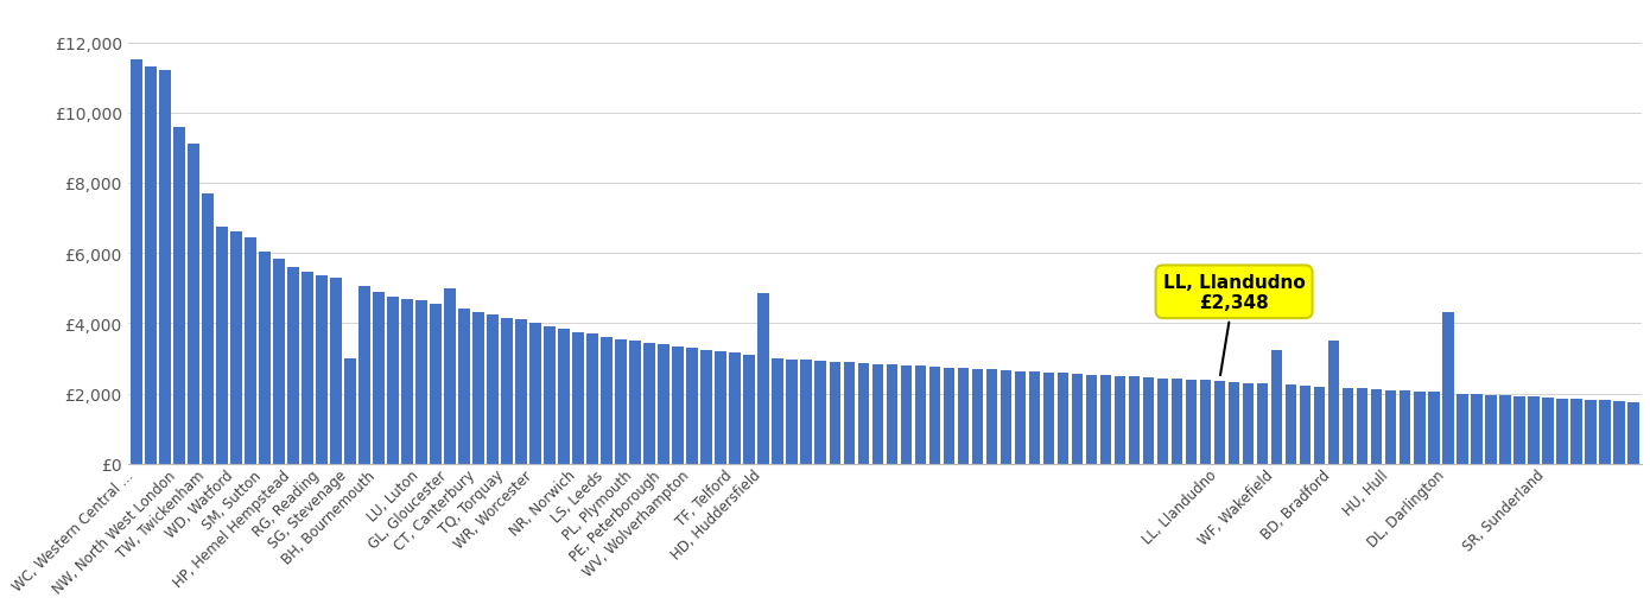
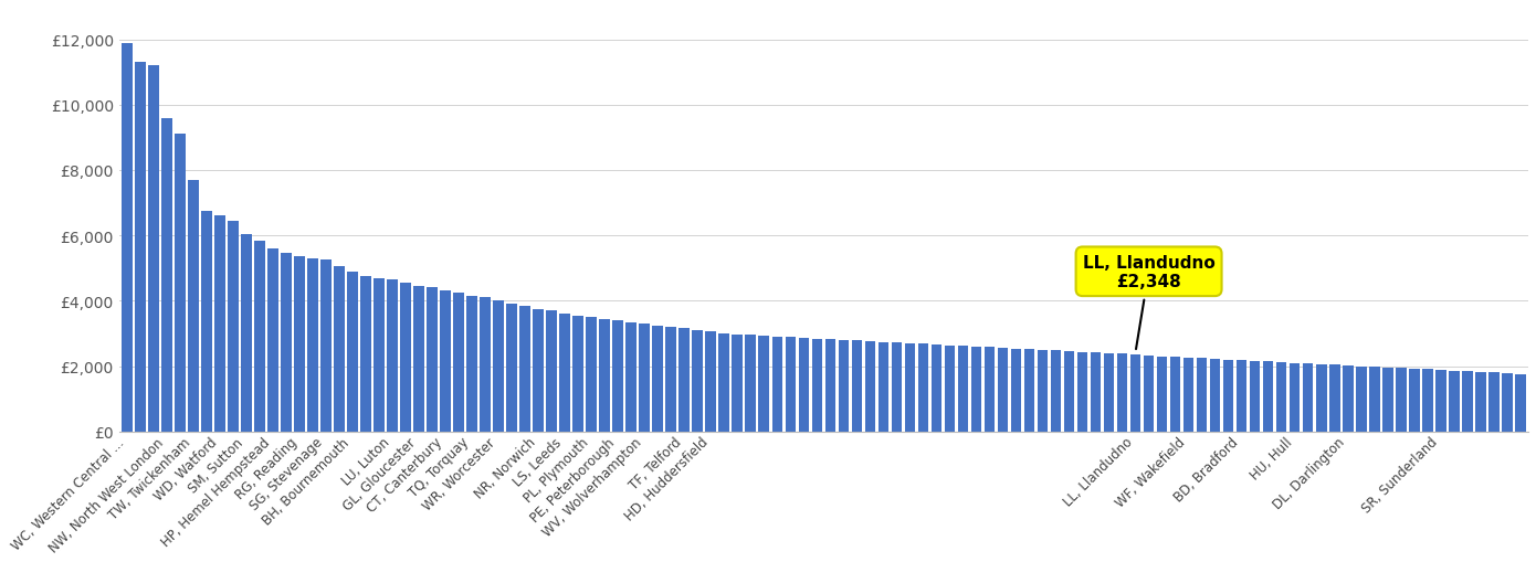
WC, Western Central ...: £11,500 -> £11,900
SG, Stevenage: £3,000 -> £5,250
GL, Gloucester: £5,000 -> £4,450
HD, Huddersfield: £4,850 -> £3,050
WF, Wakefield: £3,250 -> £2,260
BD, Bradford: £3,500 -> £2,180
DL, Darlington: £4,300 -> £2,020
